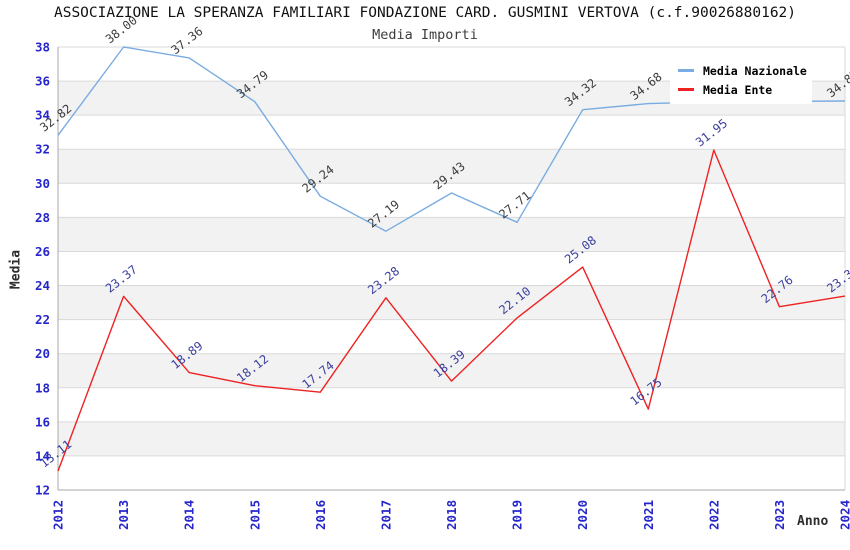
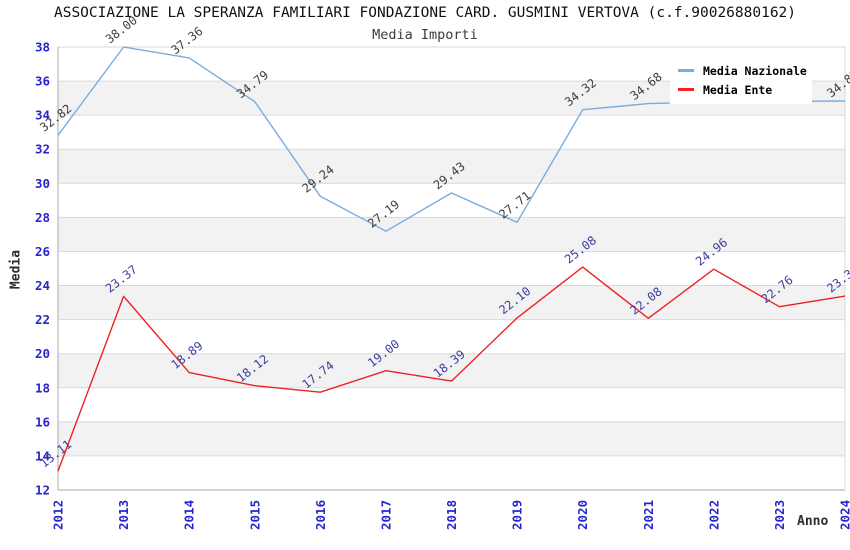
Media Ente/2017: 23.28 -> 19.00
Media Ente/2021: 16.75 -> 22.08
Media Ente/2022: 31.95 -> 24.96
